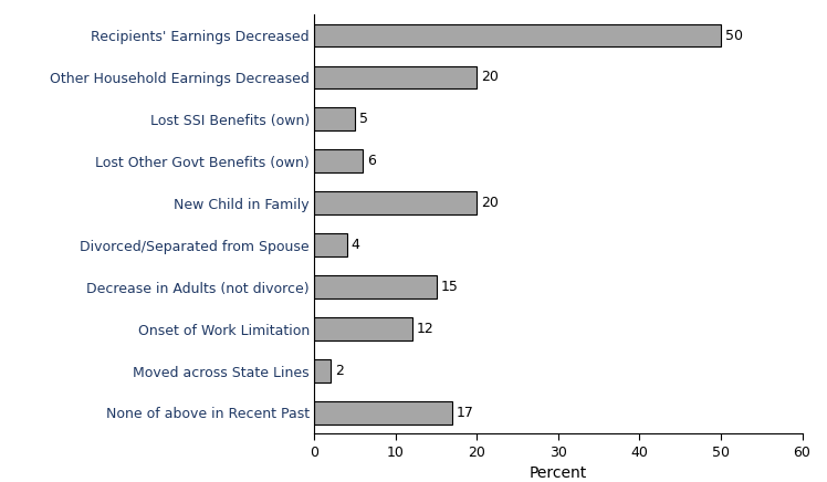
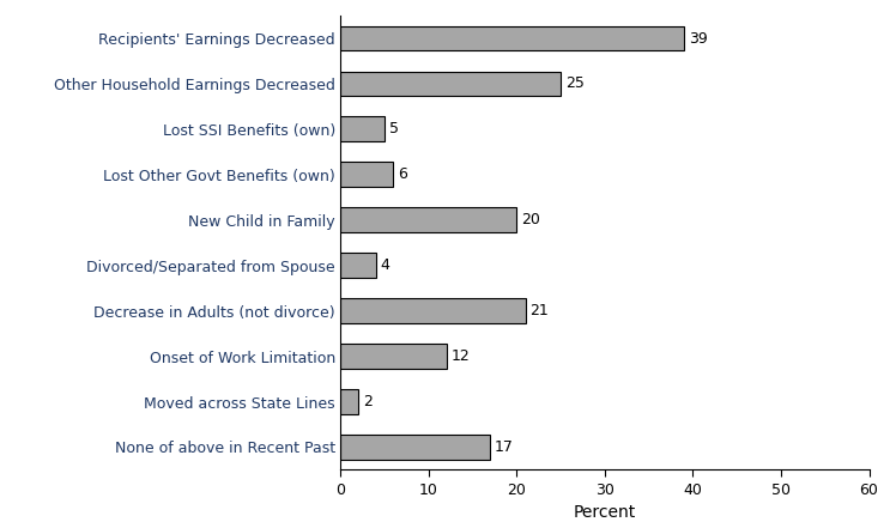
Recipients' Earnings Decreased: 50 -> 39
Other Household Earnings Decreased: 20 -> 25
Decrease in Adults (not divorce): 15 -> 21
